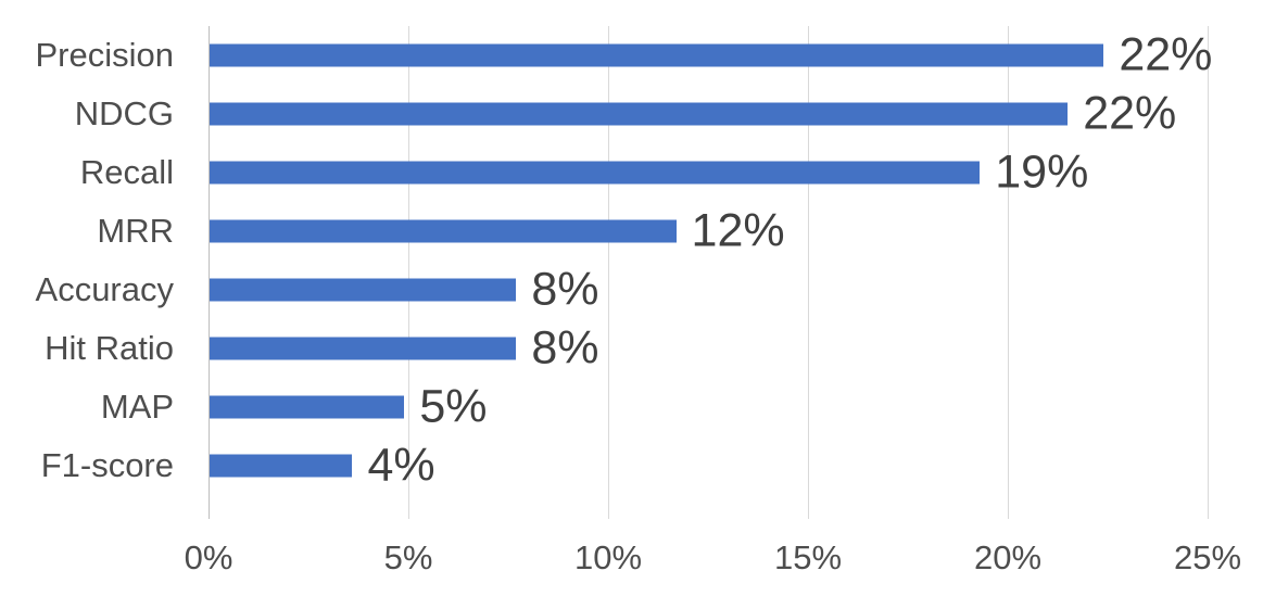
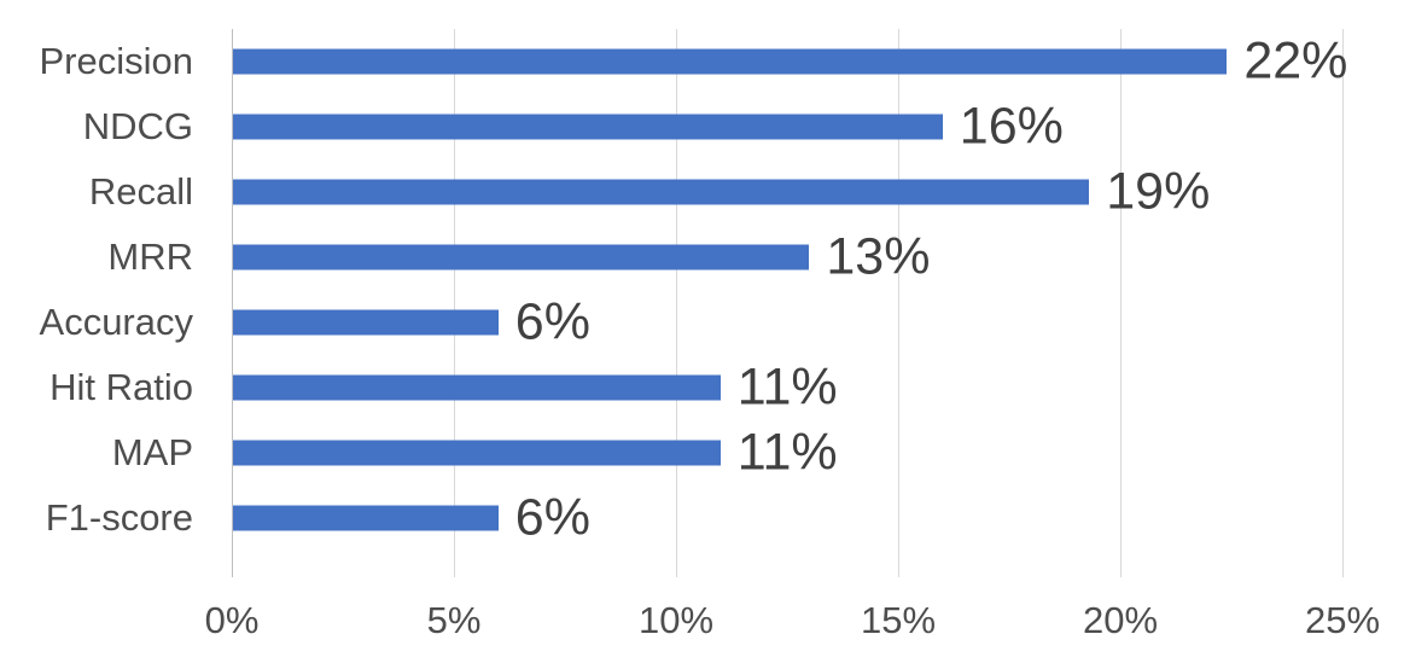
NDCG: 22% -> 16%
MRR: 12% -> 13%
Accuracy: 8% -> 6%
Hit Ratio: 8% -> 11%
MAP: 5% -> 11%
F1-score: 4% -> 6%
